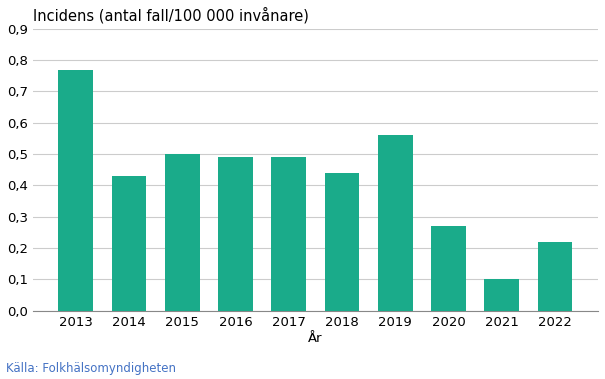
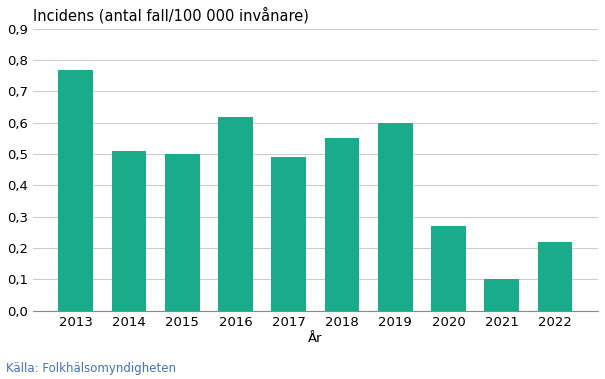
2014: 0,43 -> 0,51
2016: 0,49 -> 0,62
2018: 0,44 -> 0,55
2019: 0,56 -> 0,60
